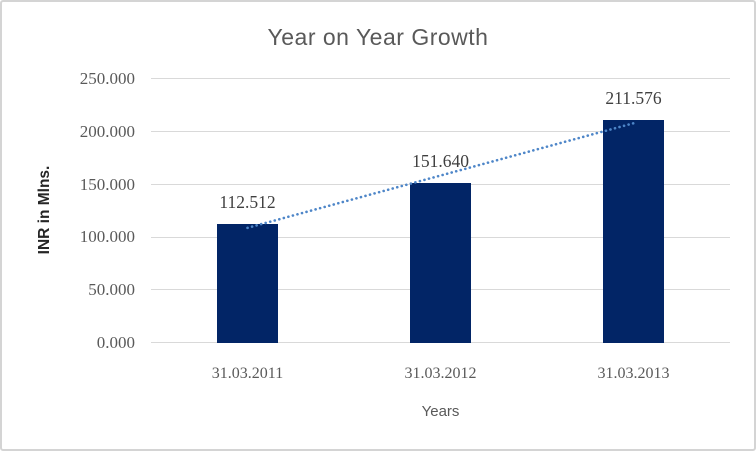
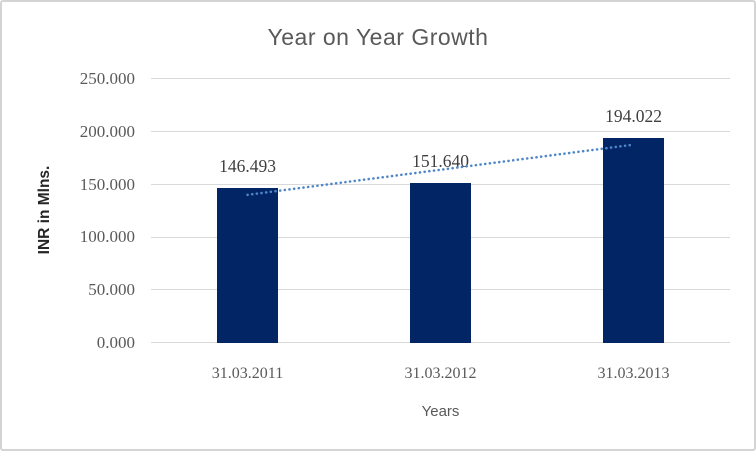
31.03.2011: 112.512 -> 146.493
31.03.2013: 211.576 -> 194.022
